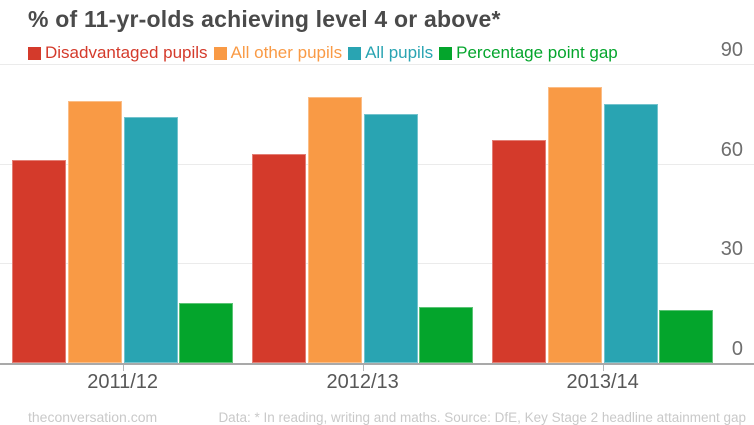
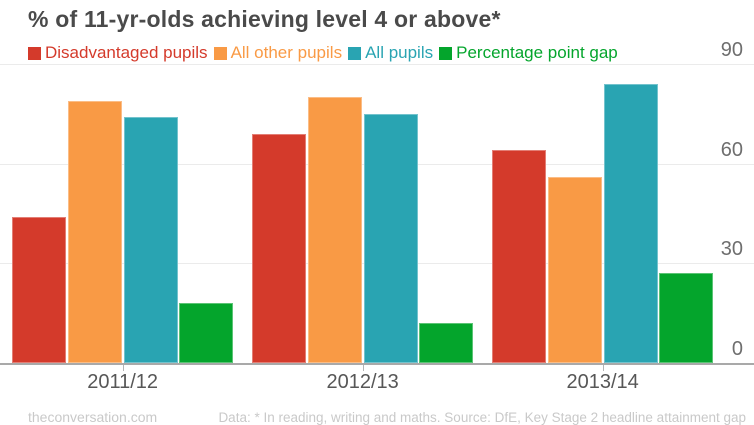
Disadvantaged pupils/2011/12: 61 -> 44
Disadvantaged pupils/2012/13: 63 -> 69
Percentage point gap/2012/13: 17 -> 12
Disadvantaged pupils/2013/14: 67 -> 64
All other pupils/2013/14: 83 -> 56
All pupils/2013/14: 78 -> 84
Percentage point gap/2013/14: 16 -> 27
